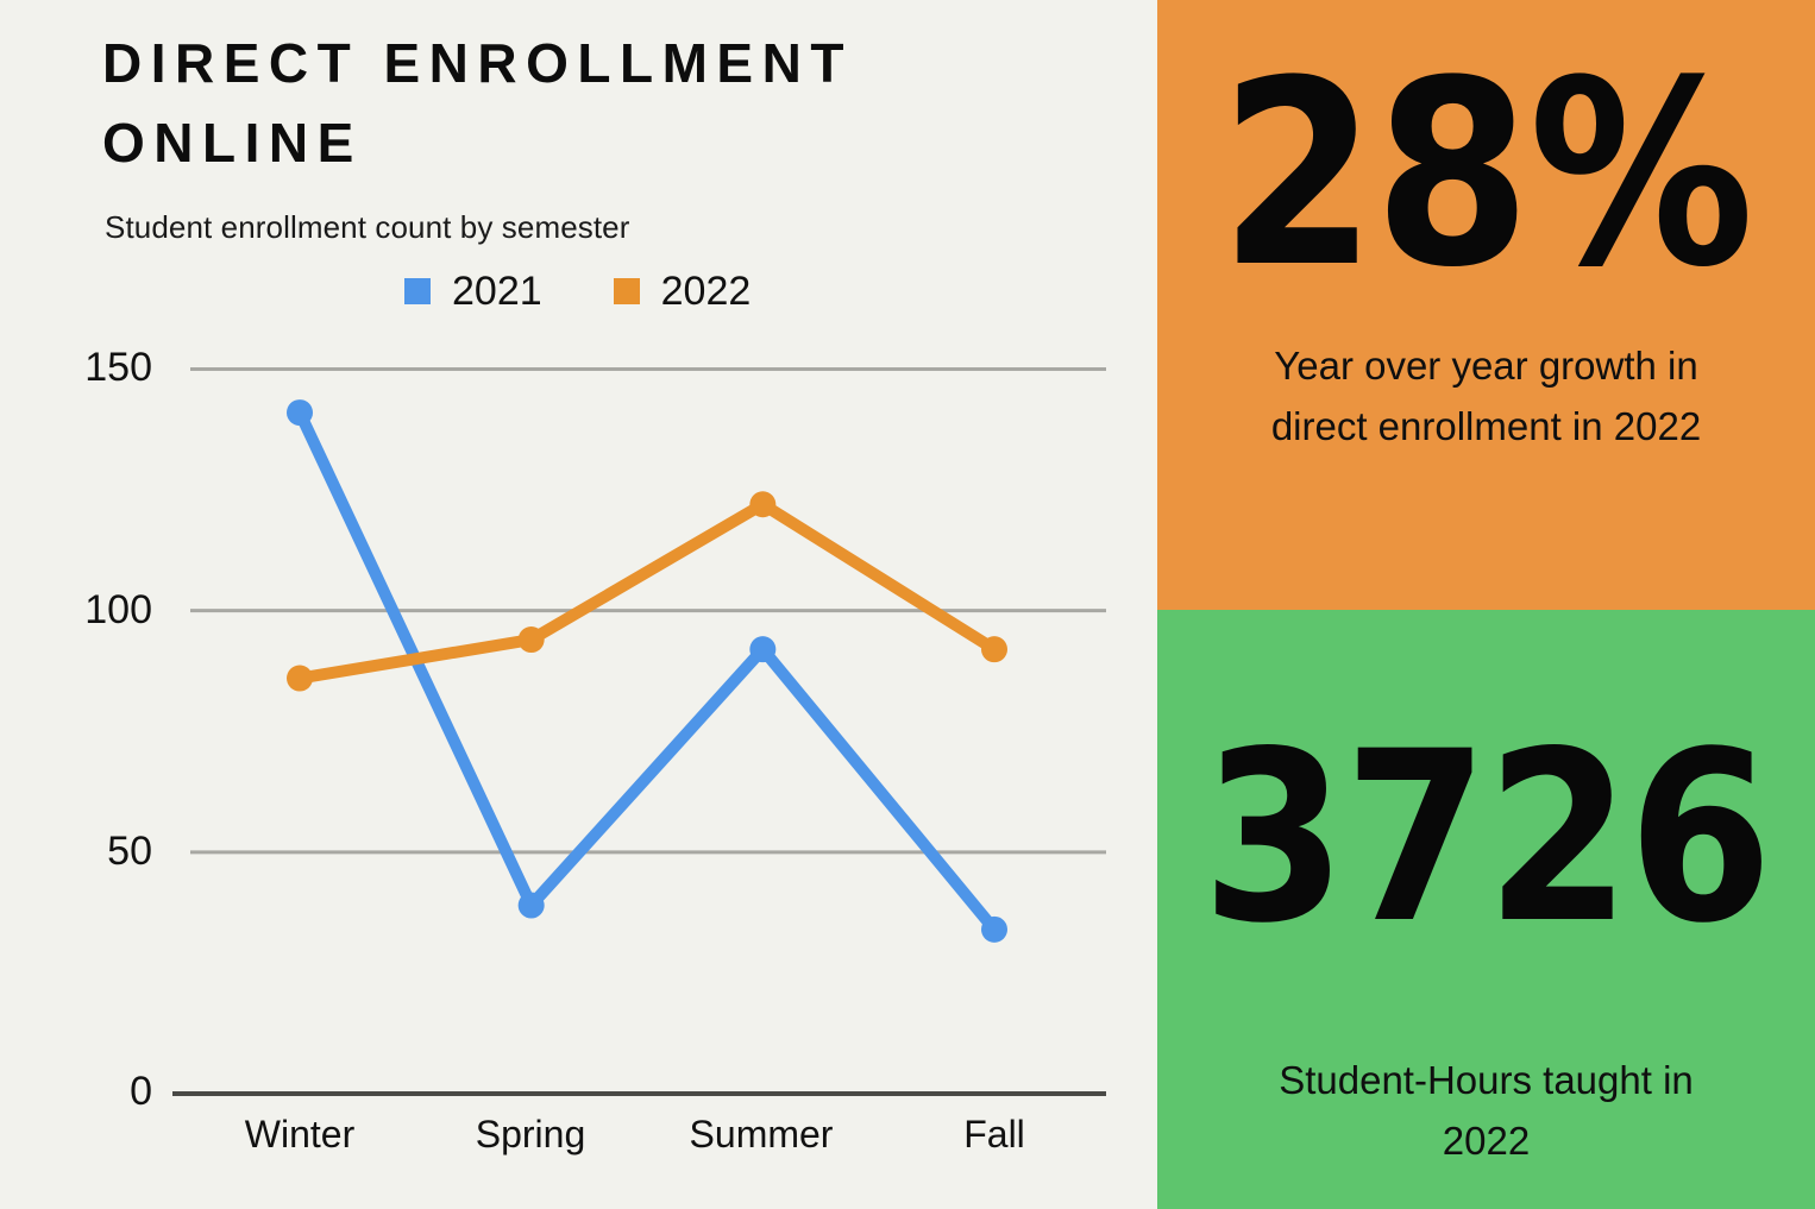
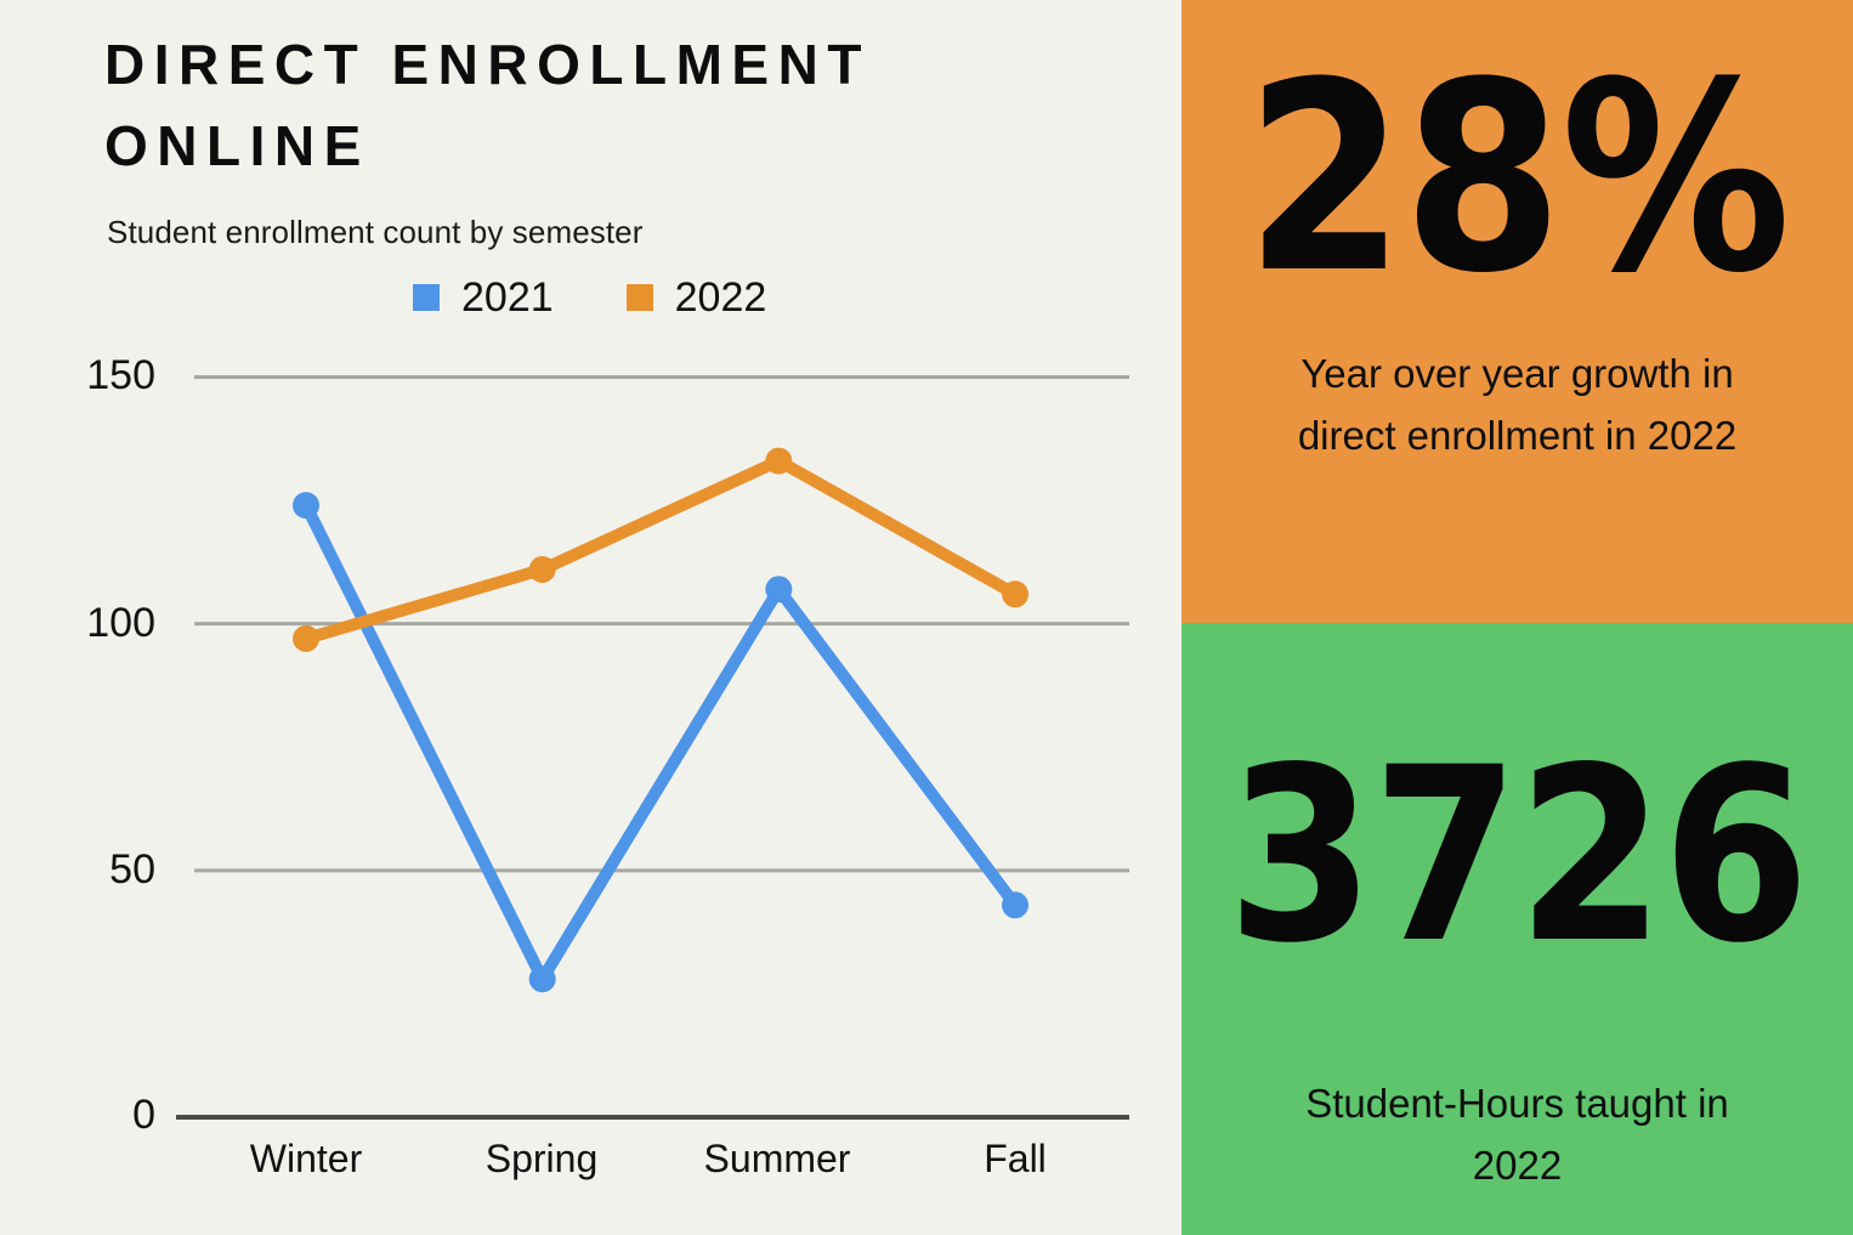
2021/Winter: 141 -> 124
2022/Winter: 86 -> 97
2021/Spring: 39 -> 28
2022/Spring: 94 -> 111
2021/Summer: 92 -> 107
2022/Summer: 122 -> 133
2021/Fall: 34 -> 43
2022/Fall: 92 -> 106
